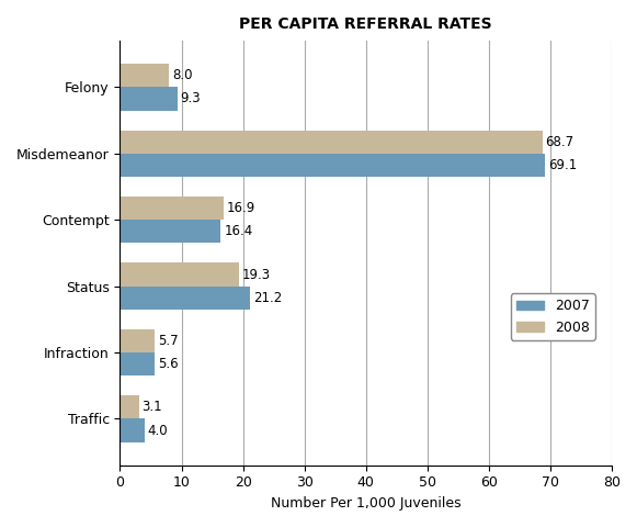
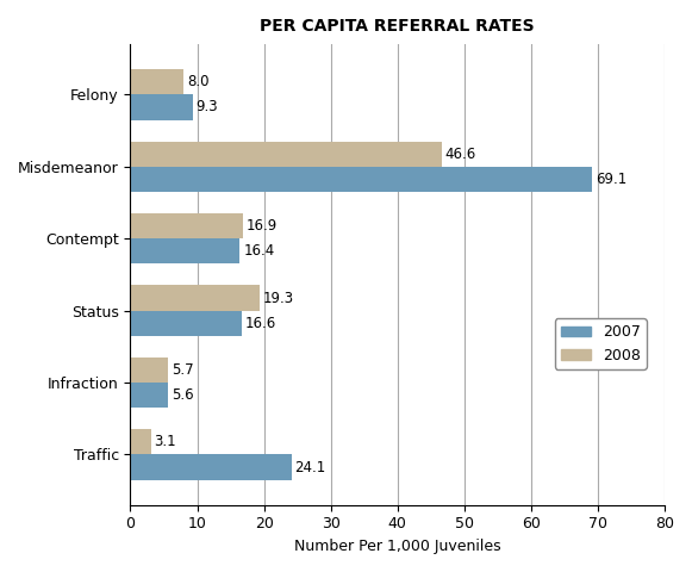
2008/Misdemeanor: 68.7 -> 46.6
2007/Status: 21.2 -> 16.6
2007/Traffic: 4.0 -> 24.1
